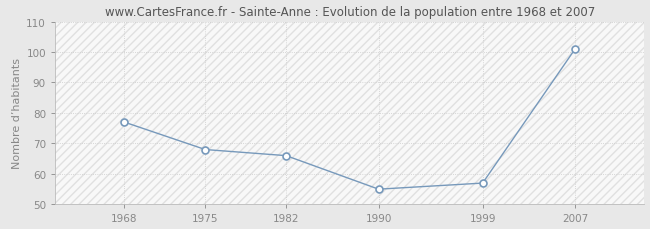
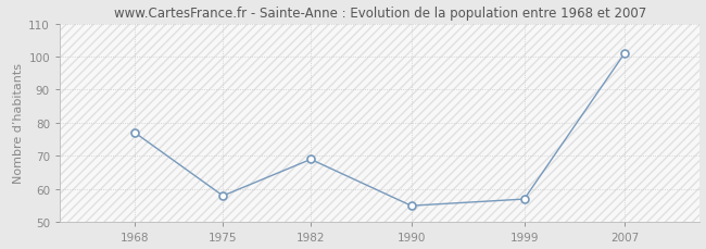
1975: 68 -> 58
1982: 66 -> 69
